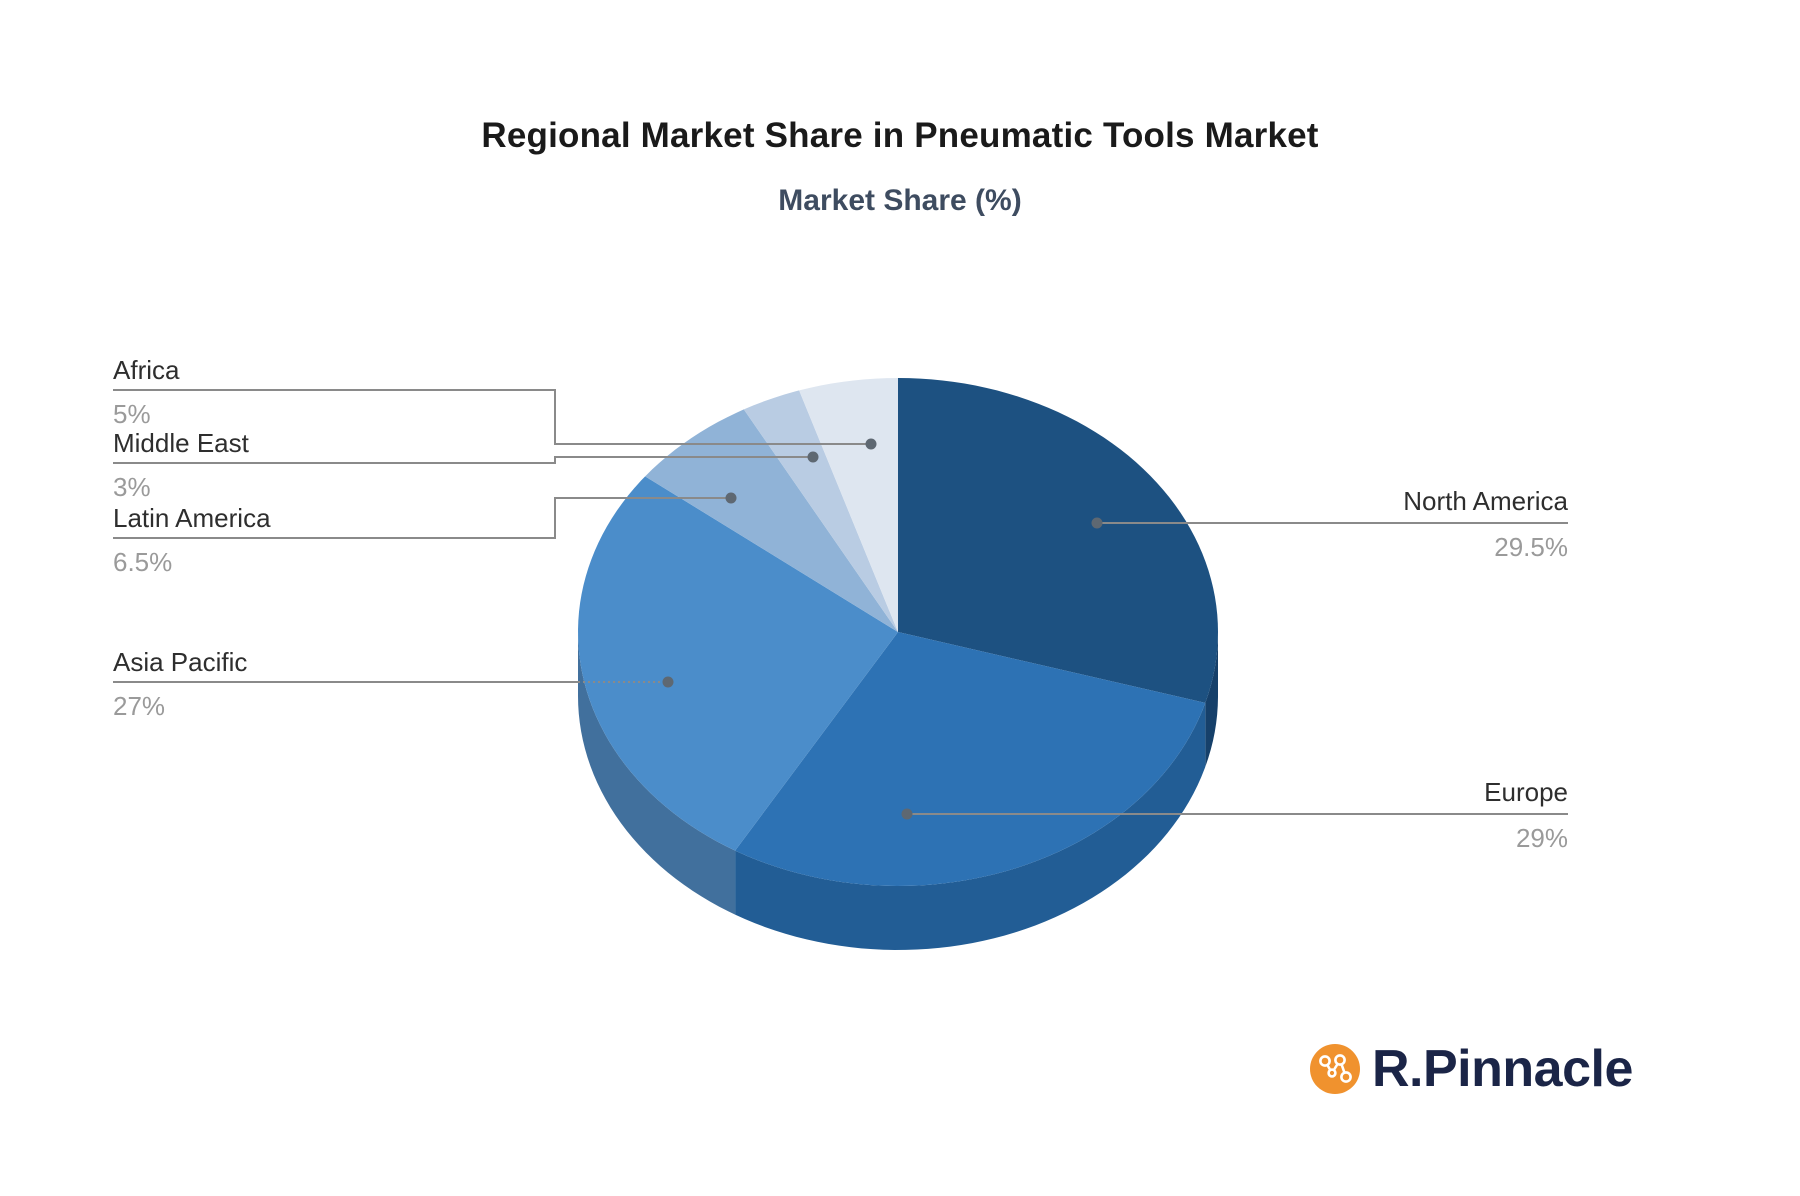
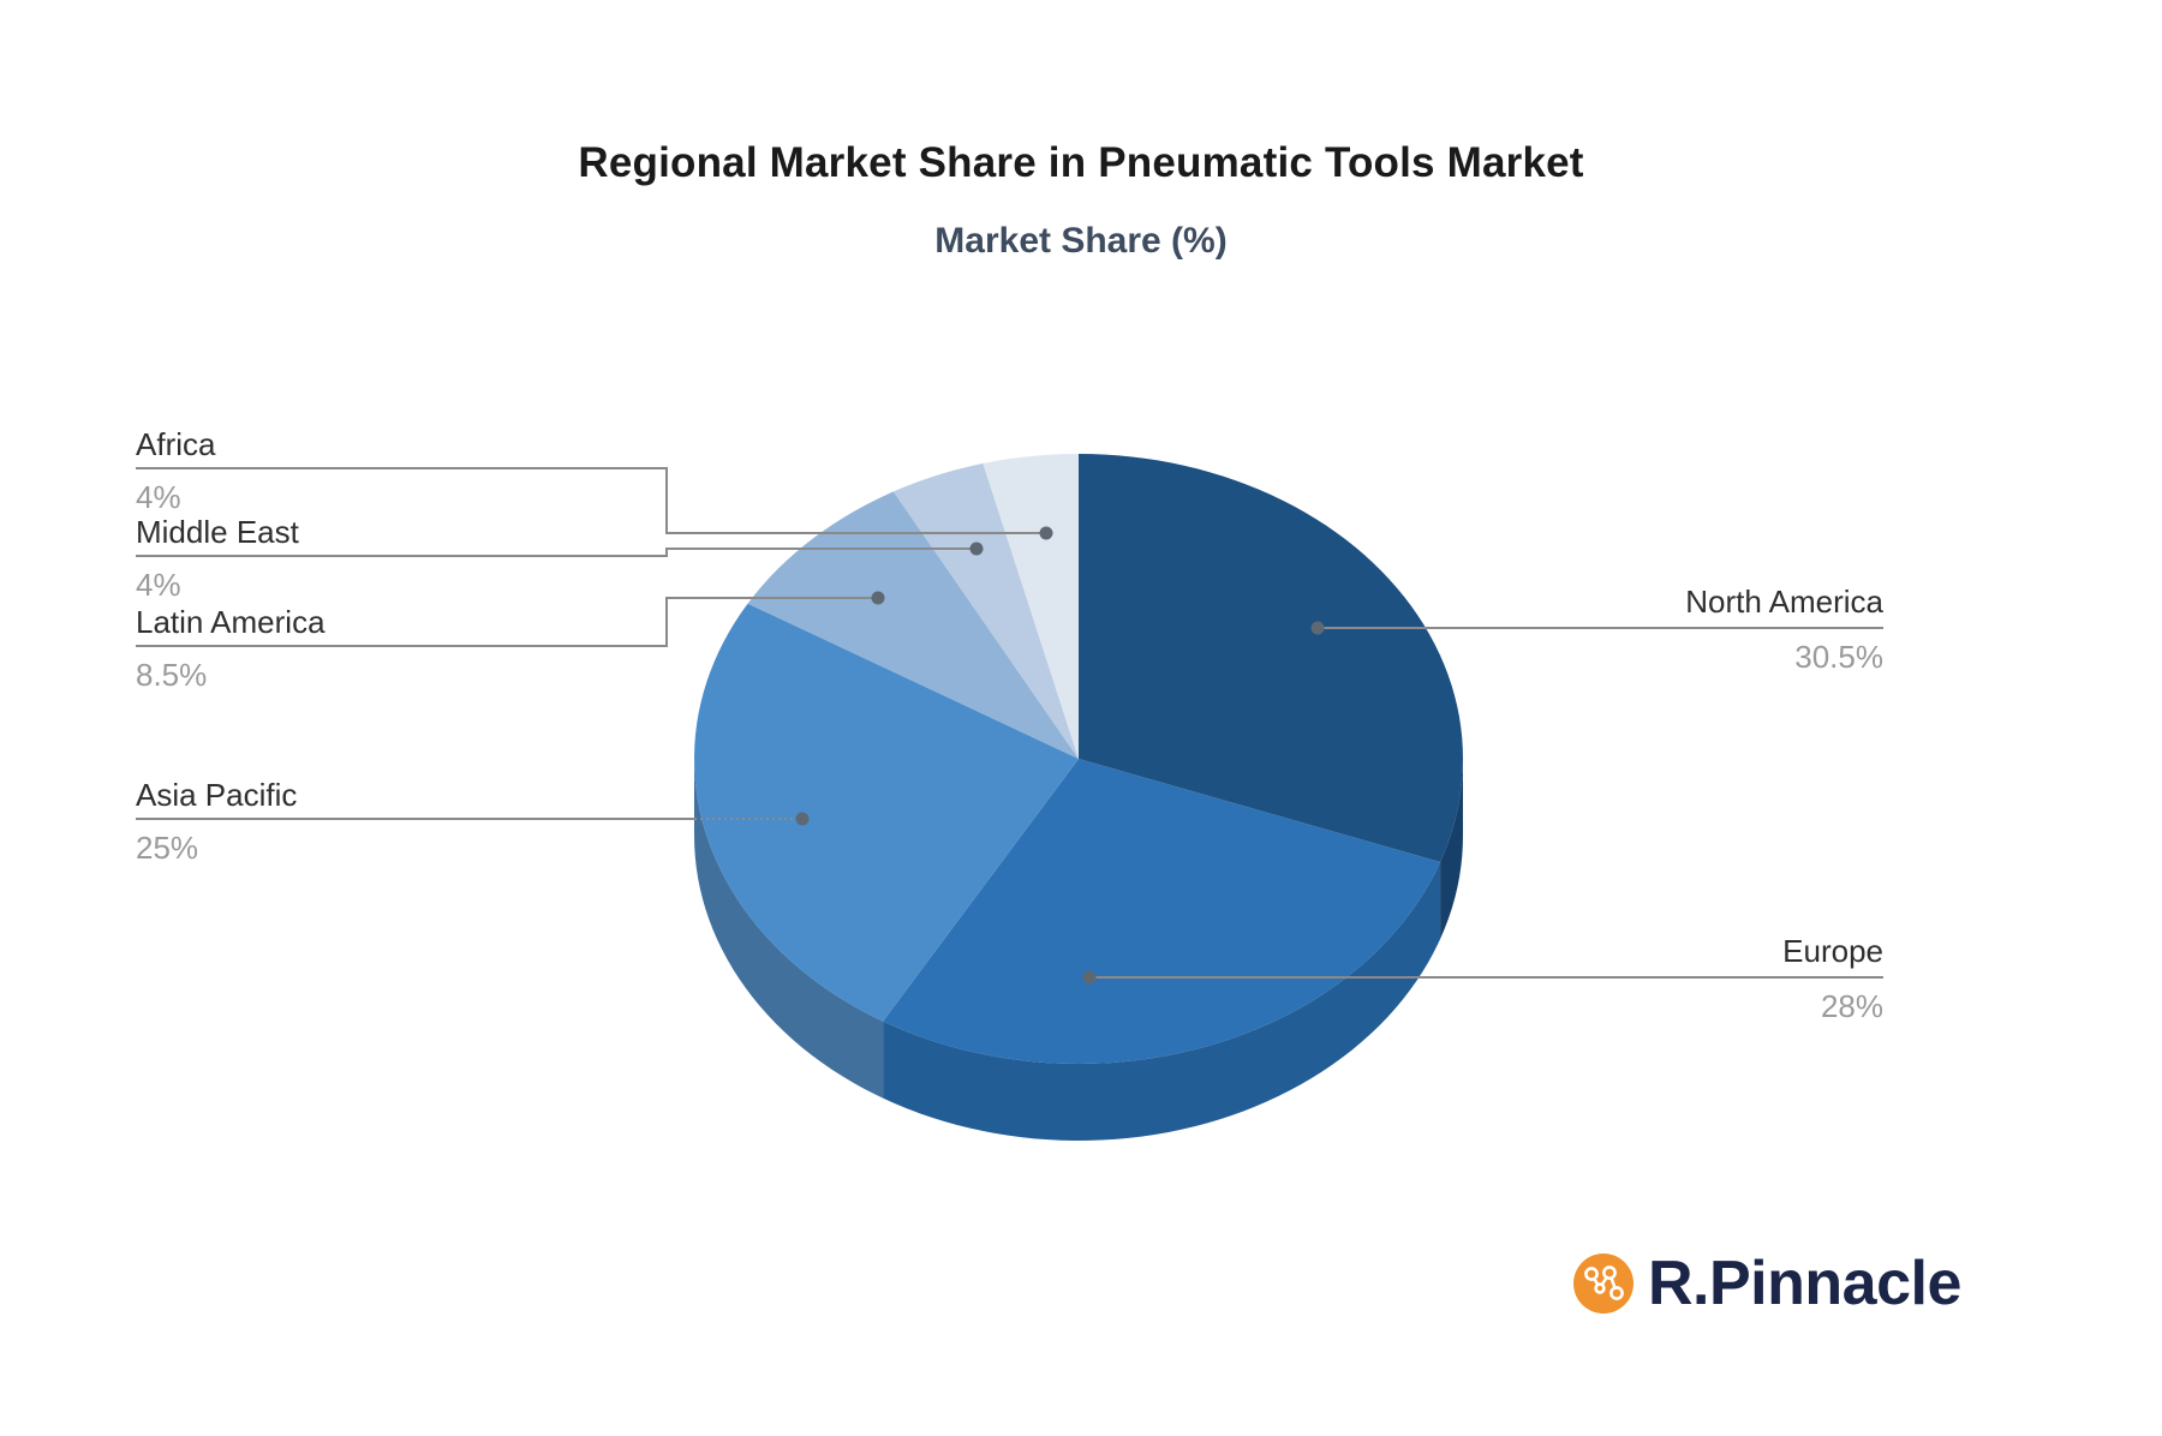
North America: 29.5% -> 30.5%
Europe: 29% -> 28%
Asia Pacific: 27% -> 25%
Latin America: 6.5% -> 8.5%
Middle East: 3% -> 4%
Africa: 5% -> 4%
